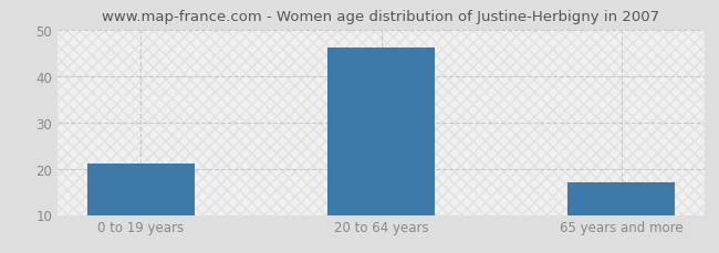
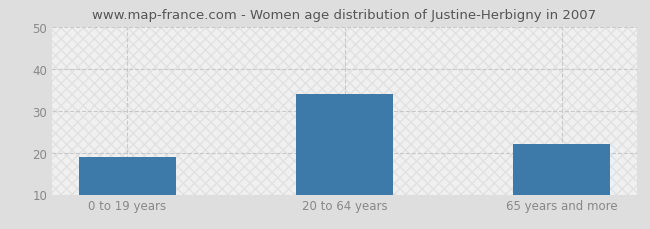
0 to 19 years: 21 -> 19
20 to 64 years: 46 -> 34
65 years and more: 17 -> 22
